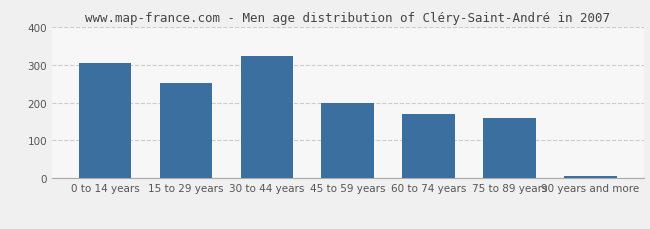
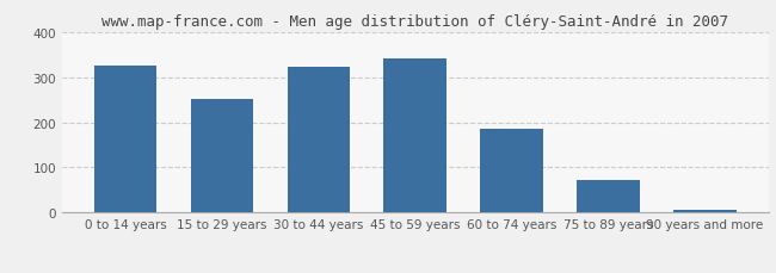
0 to 14 years: 305 -> 325
45 to 59 years: 200 -> 340
60 to 74 years: 170 -> 185
75 to 89 years: 160 -> 72
